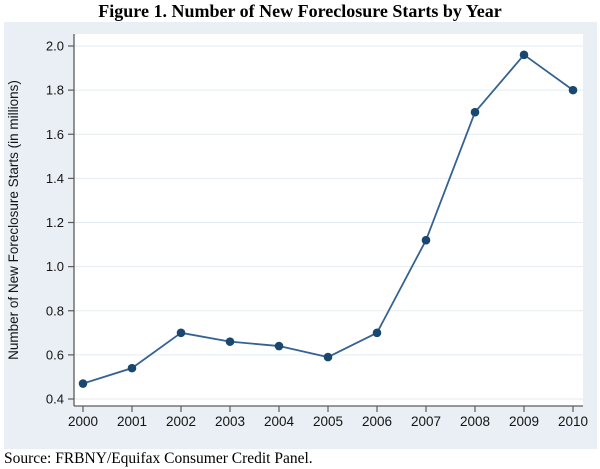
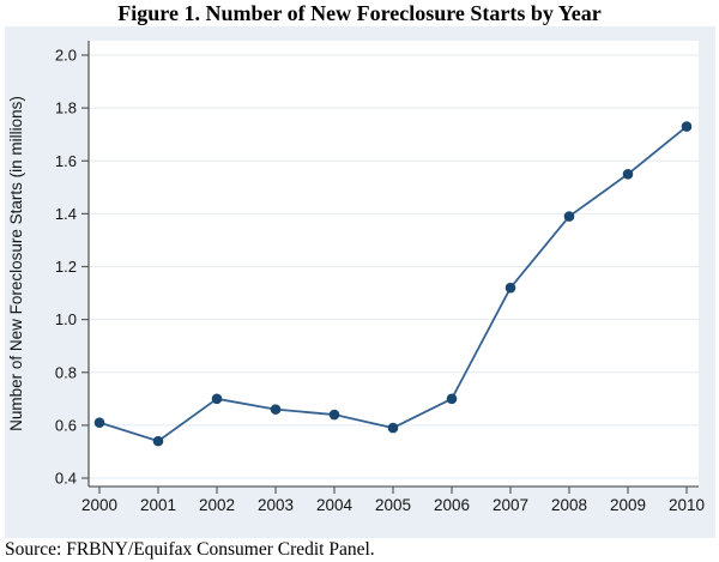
2000: 0.47 -> 0.61
2008: 1.70 -> 1.39
2009: 1.96 -> 1.55
2010: 1.80 -> 1.73
